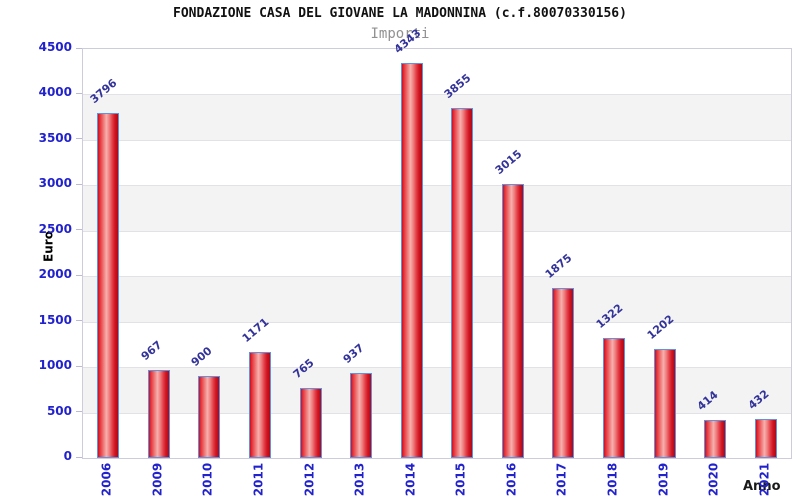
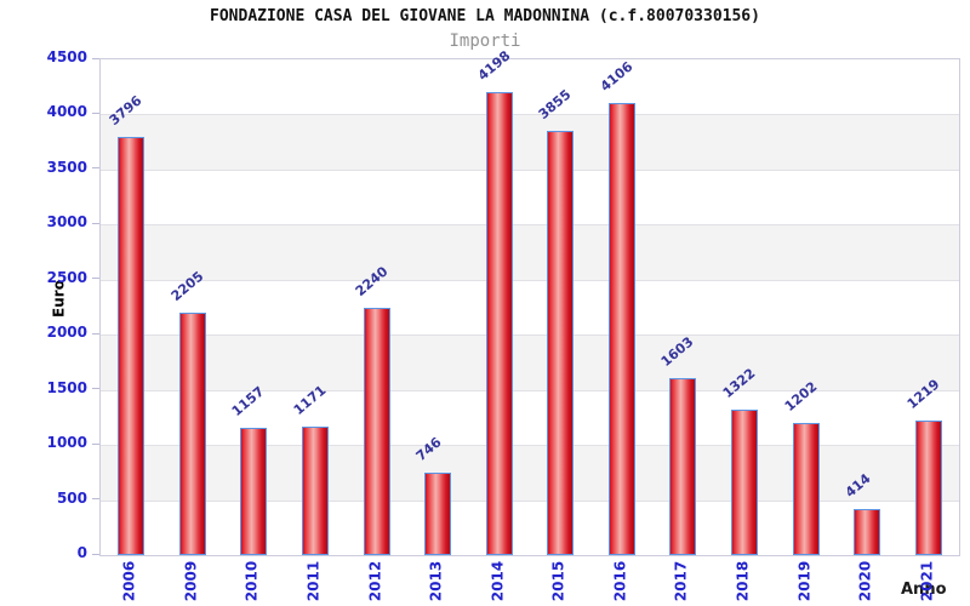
2009: 967 -> 2205
2010: 900 -> 1157
2012: 765 -> 2240
2013: 937 -> 746
2014: 4343 -> 4198
2016: 3015 -> 4106
2017: 1875 -> 1603
2021: 432 -> 1219
